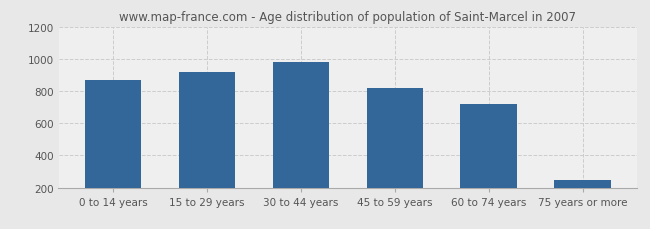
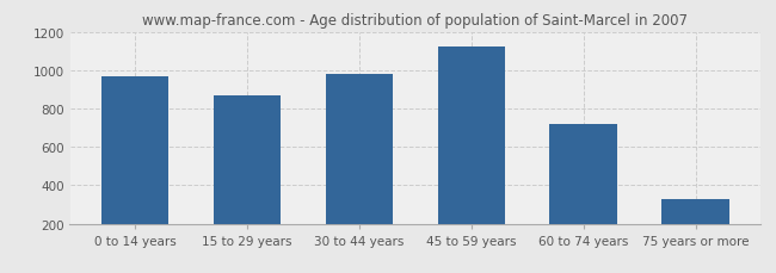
0 to 14 years: 870 -> 970
15 to 29 years: 920 -> 870
45 to 59 years: 820 -> 1120
75 years or more: 250 -> 330
